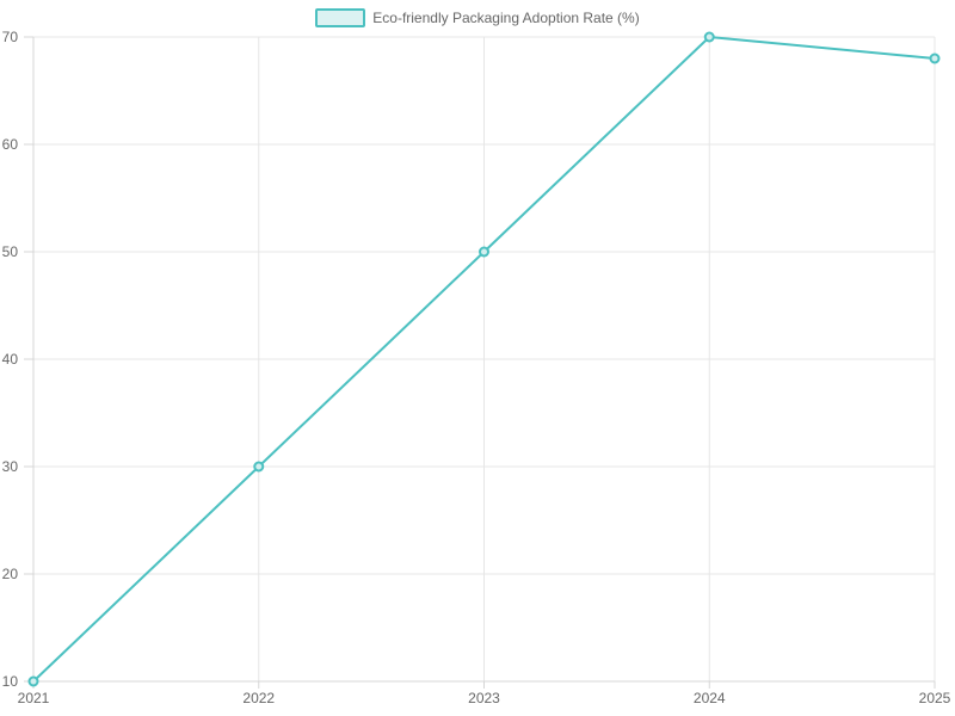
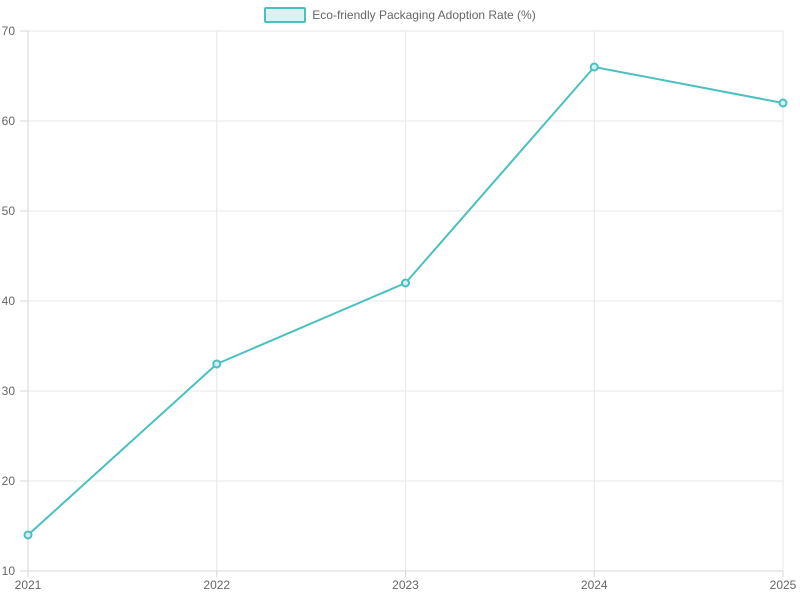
2021: 10 -> 14
2022: 30 -> 33
2023: 50 -> 42
2024: 70 -> 66
2025: 68 -> 62
